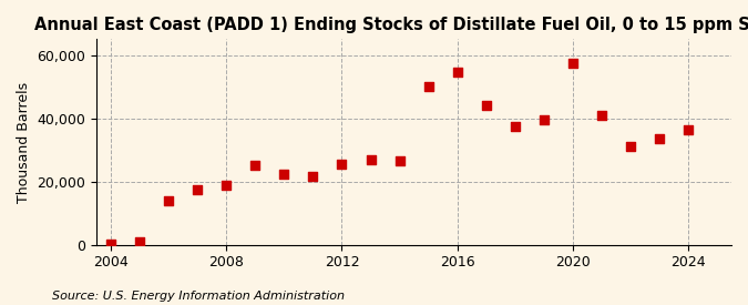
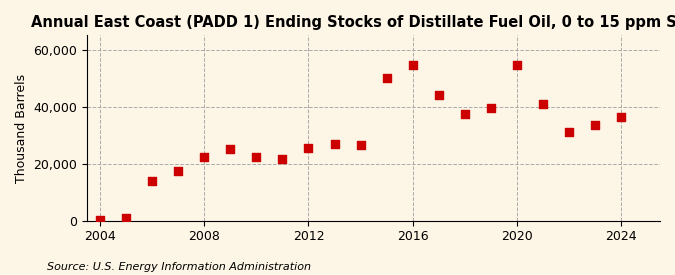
2008: 19,000 -> 22,500
2020: 57,500 -> 54,500
